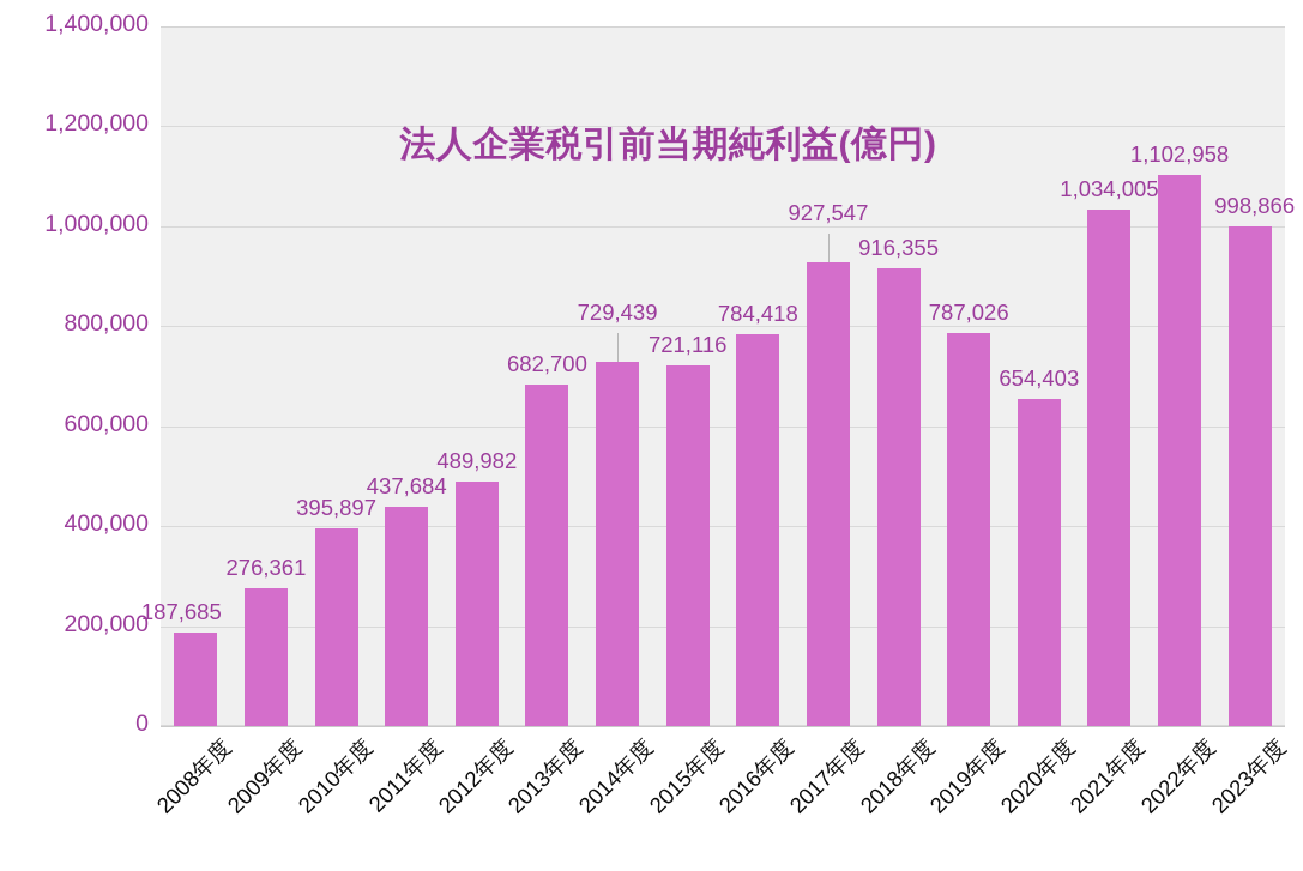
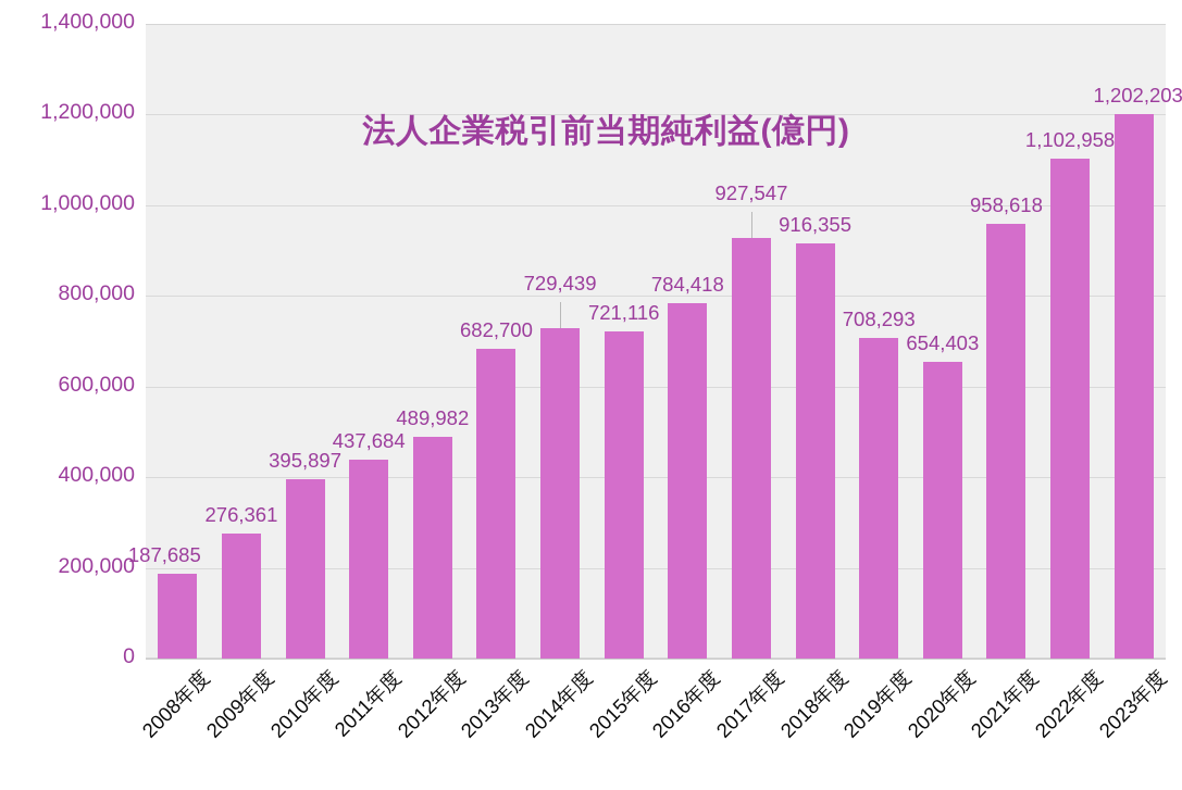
2019年度: 787,026 -> 708,293
2021年度: 1,034,005 -> 958,618
2023年度: 998,866 -> 1,202,203
